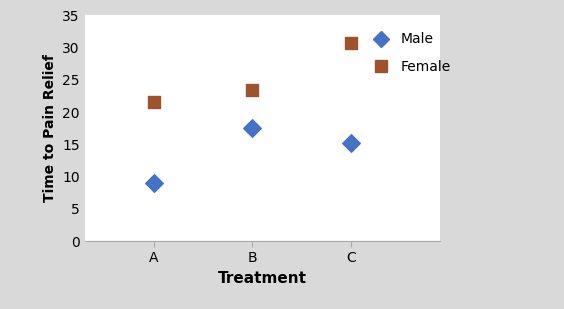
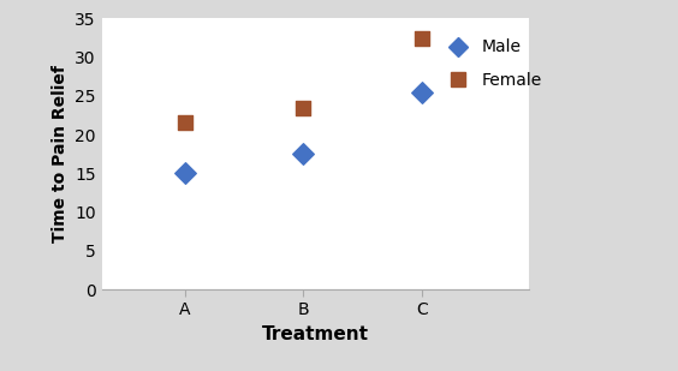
Male/A: 9.0 -> 15.0
Male/C: 15.2 -> 25.5
Female/C: 30.8 -> 32.5
